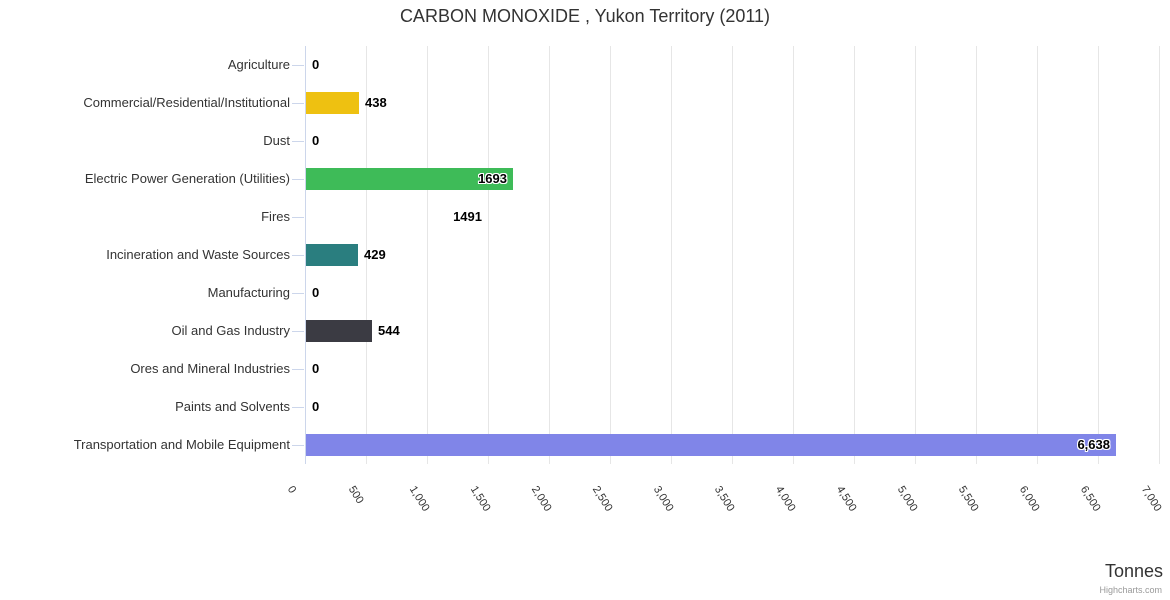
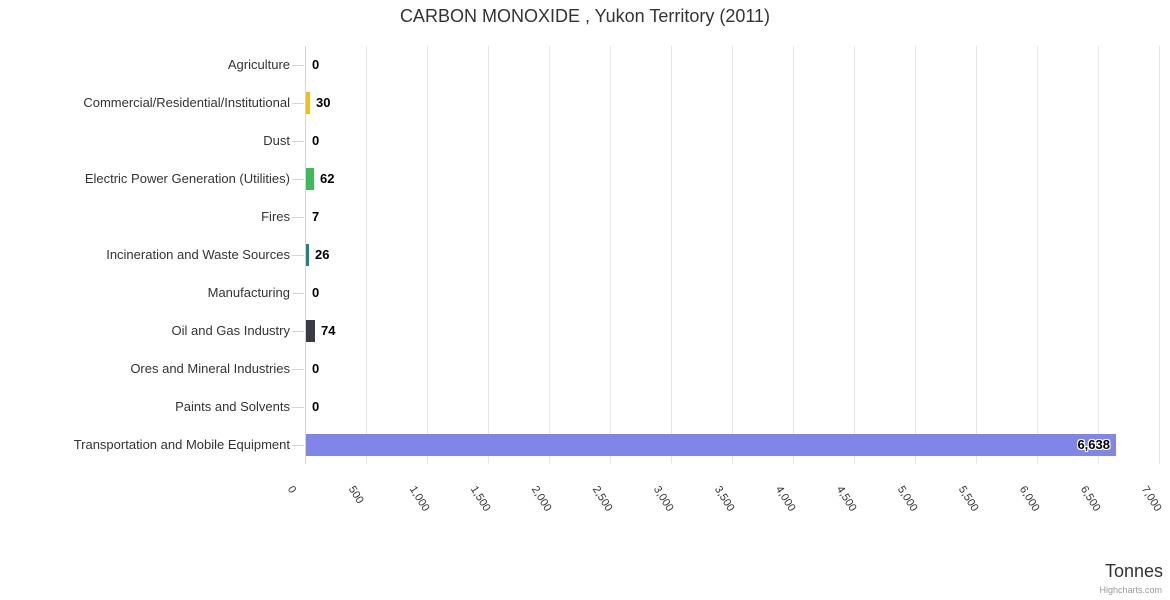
Commercial/Residential/Institutional: 438 -> 30
Electric Power Generation (Utilities): 1693 -> 62
Fires: 1491 -> 7
Incineration and Waste Sources: 429 -> 26
Oil and Gas Industry: 544 -> 74
